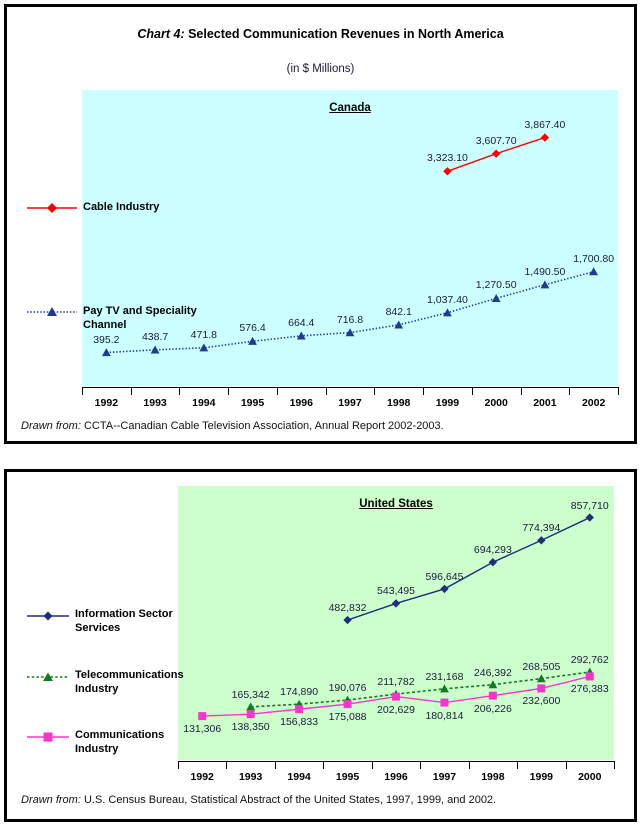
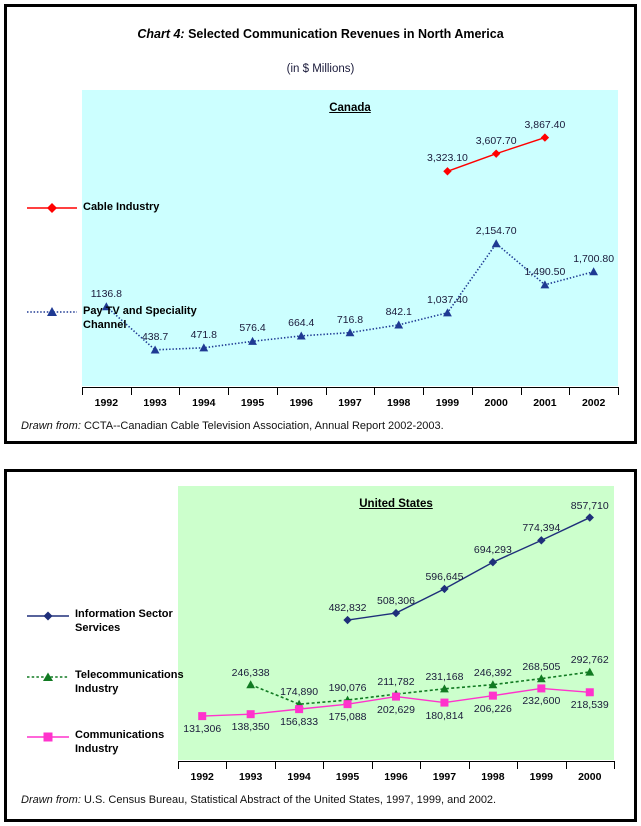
Canada/Pay TV and Speciality Channel/1992: 395.2 -> 1136.8
Canada/Pay TV and Speciality Channel/2000: 1,270.50 -> 2,154.70
United States/Telecommunications Industry/1993: 165,342 -> 246,338
United States/Information Sector Services/1996: 543,495 -> 508,306
United States/Communications Industry/2000: 276,383 -> 218,539
